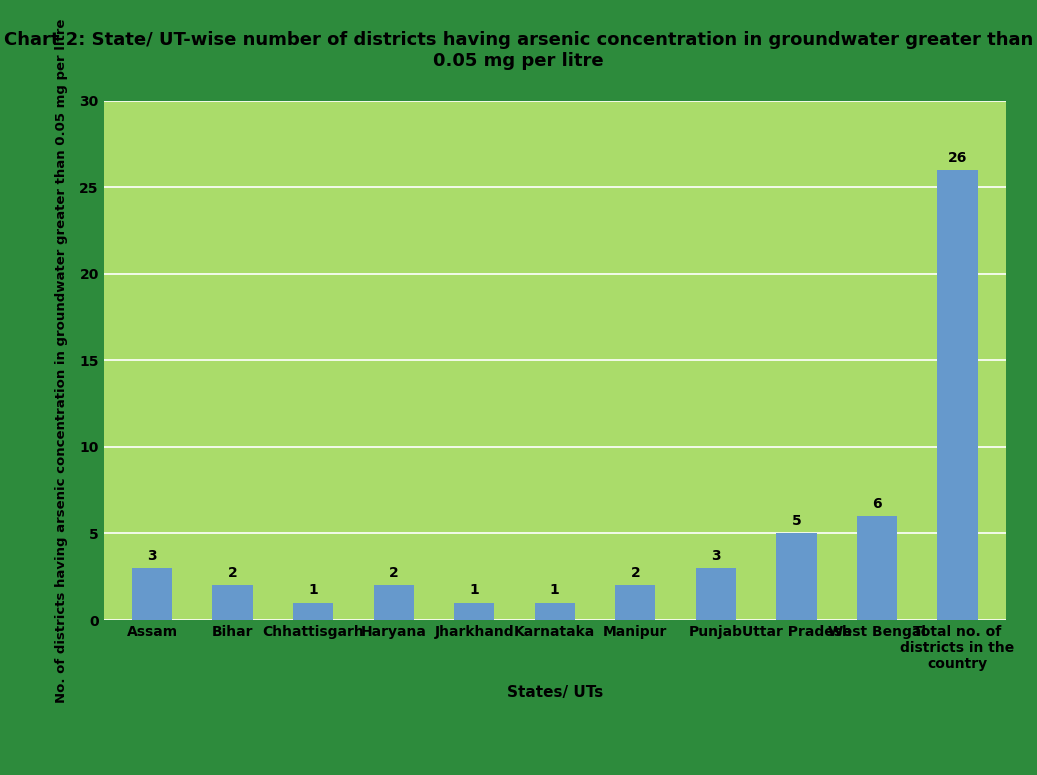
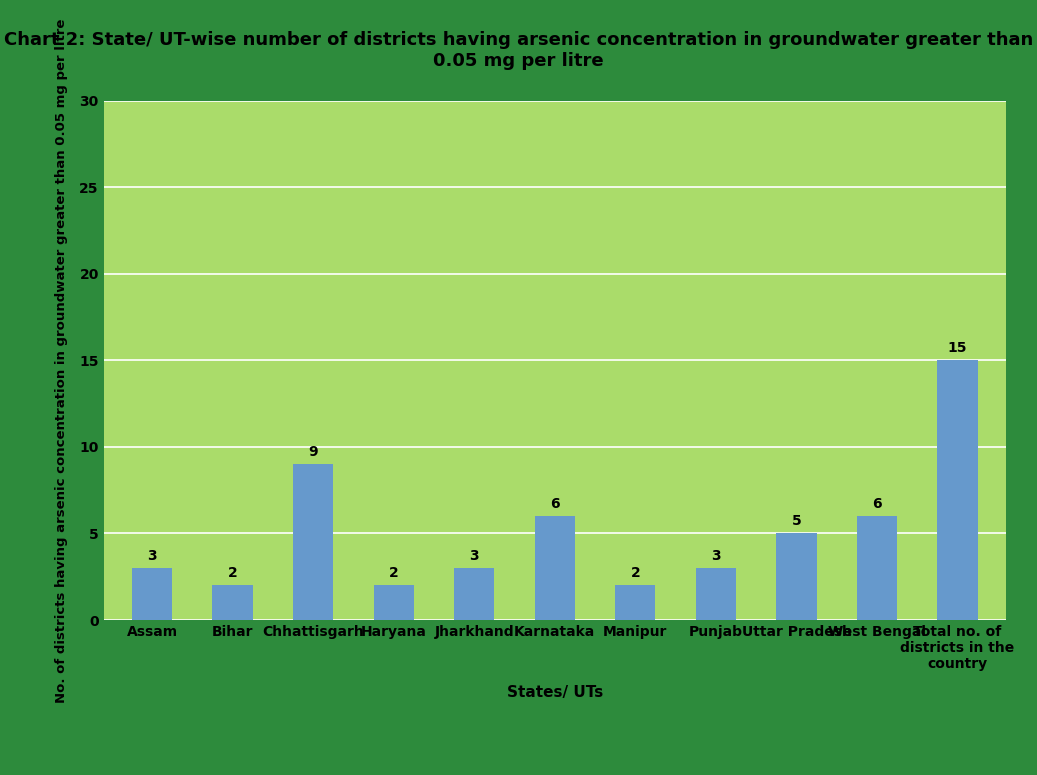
Chhattisgarh: 1 -> 9
Jharkhand: 1 -> 3
Karnataka: 1 -> 6
Total no. of districts in the country: 26 -> 15
